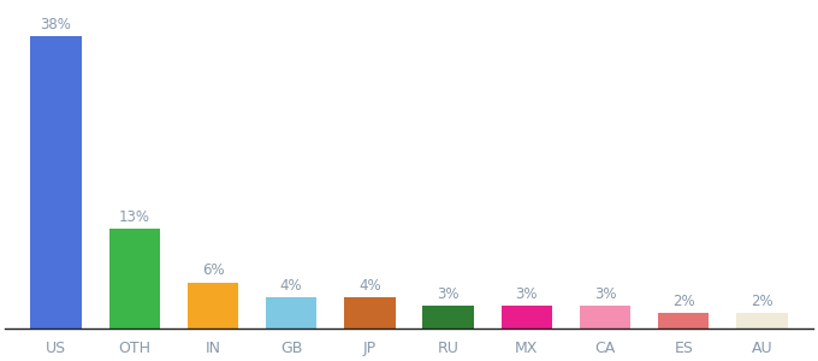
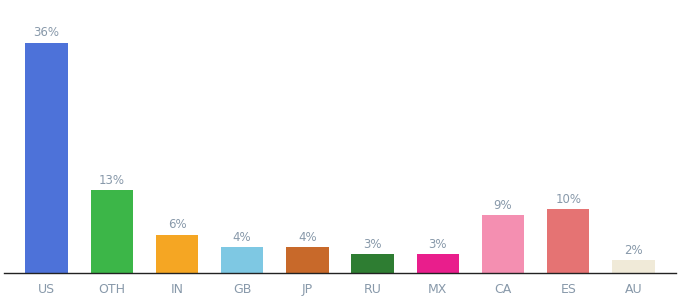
US: 38% -> 36%
CA: 3% -> 9%
ES: 2% -> 10%
